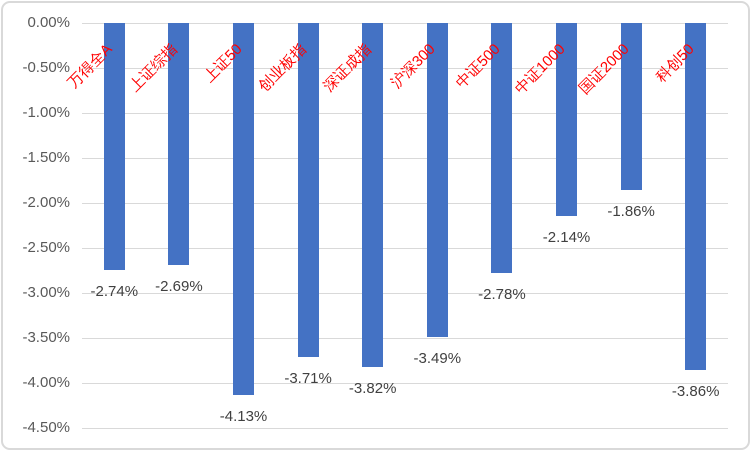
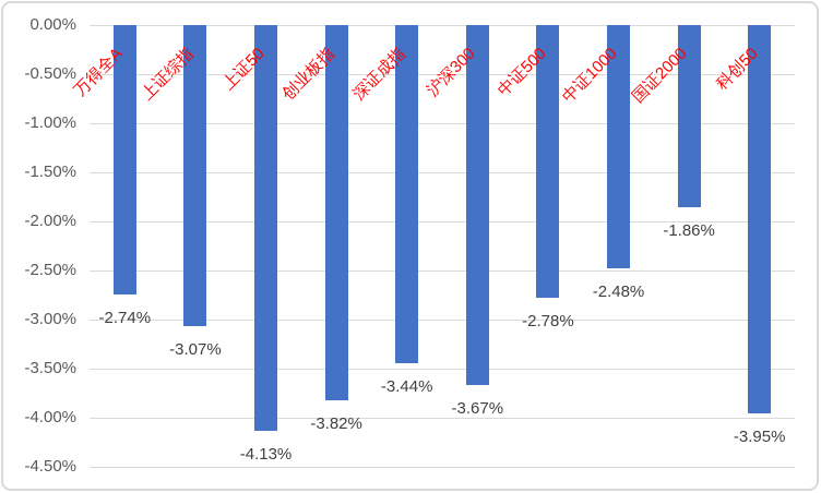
上证综指: -2.69% -> -3.07%
创业板指: -3.71% -> -3.82%
深证成指: -3.82% -> -3.44%
沪深300: -3.49% -> -3.67%
中证1000: -2.14% -> -2.48%
科创50: -3.86% -> -3.95%
